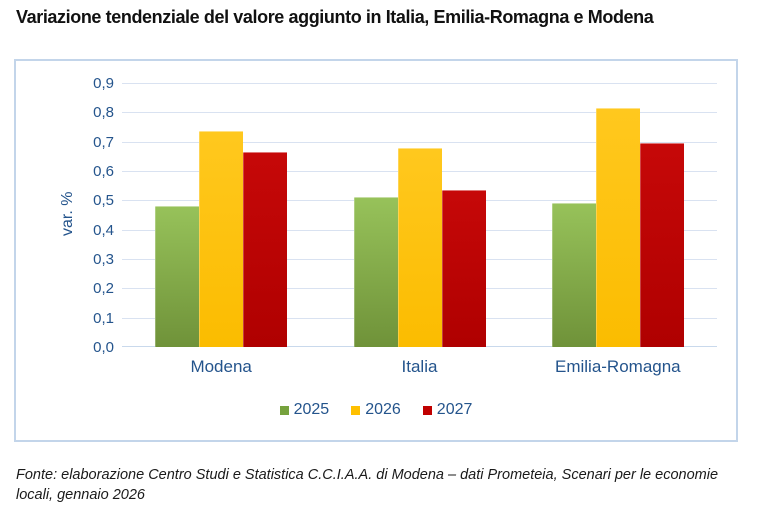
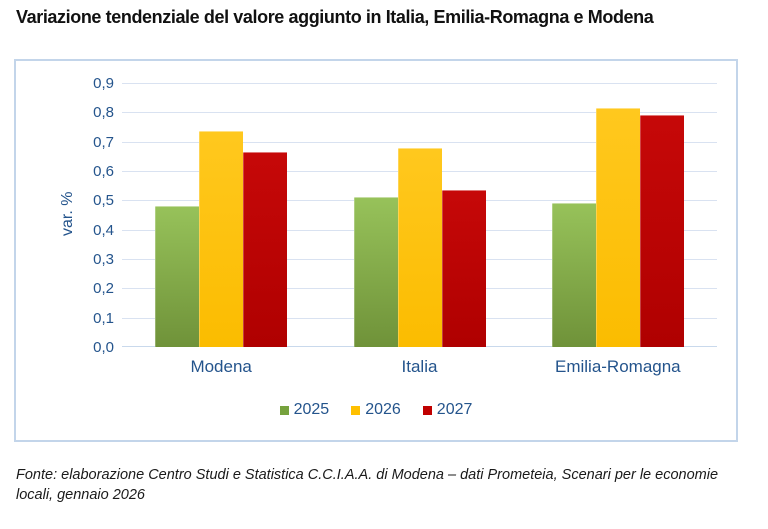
2027/Emilia-Romagna: 0,69 -> 0,79
